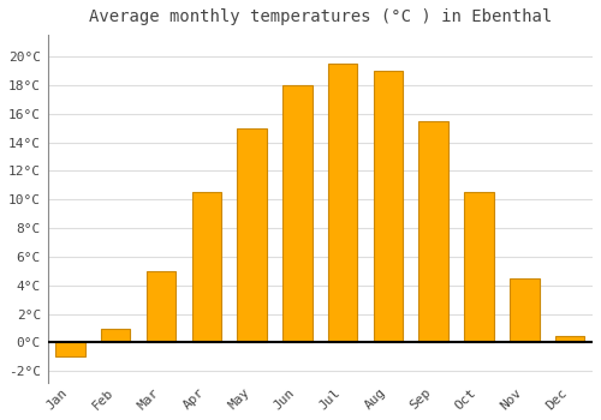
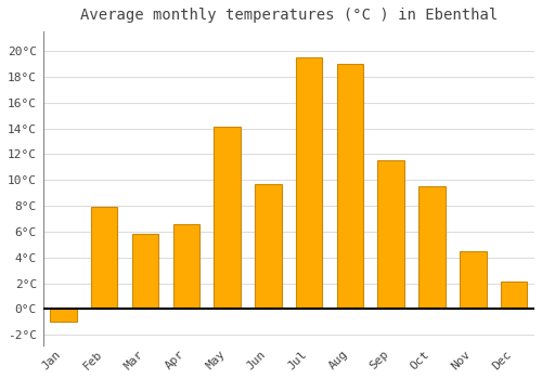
Feb: 1.0°C -> 7.9°C
Mar: 5.0°C -> 5.8°C
Apr: 10.5°C -> 6.6°C
May: 15.0°C -> 14.1°C
Jun: 18.0°C -> 9.7°C
Sep: 15.5°C -> 11.5°C
Oct: 10.5°C -> 9.5°C
Dec: 0.5°C -> 2.1°C
